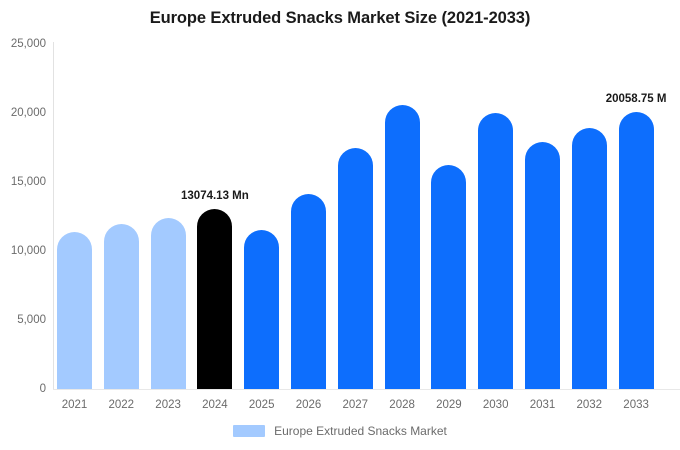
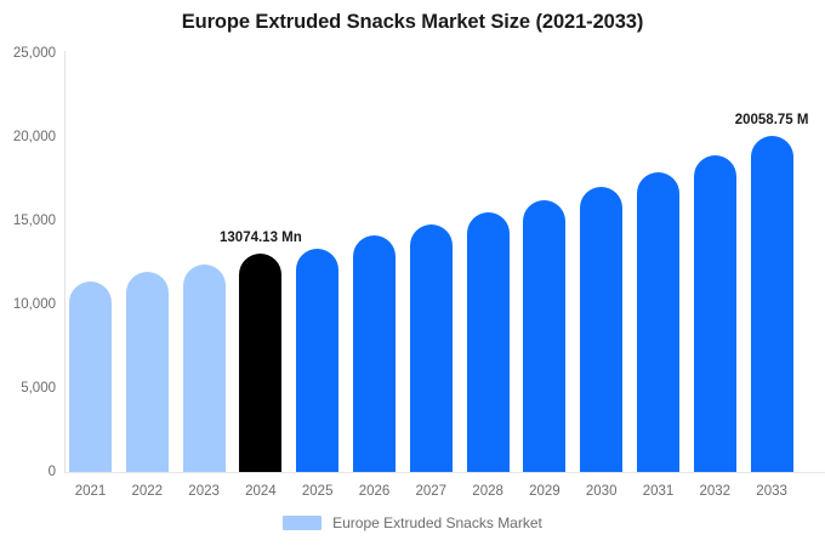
2025: 11500 -> 13400
2027: 17500 -> 14800
2028: 20600 -> 15500
2030: 20000 -> 17000
